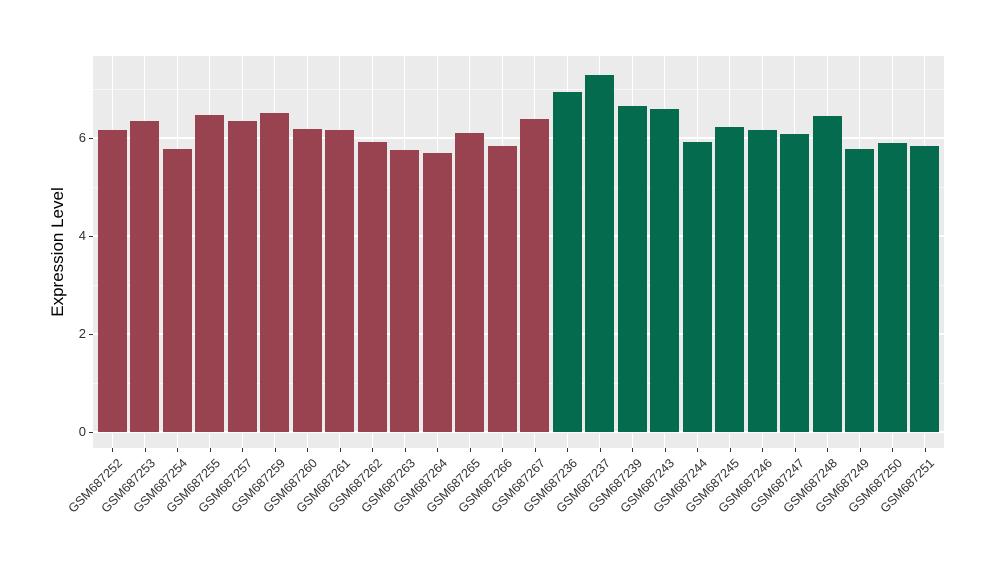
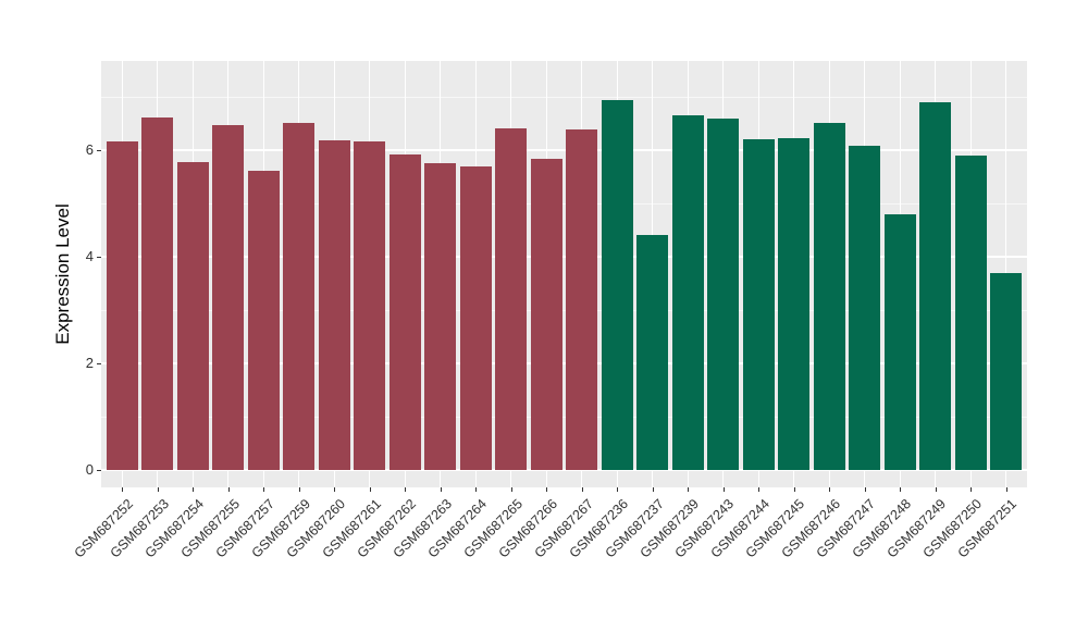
GSM687253: 6.3 -> 6.6
GSM687257: 6.3 -> 5.6
GSM687265: 6.1 -> 6.4
GSM687237: 7.3 -> 4.4
GSM687244: 5.9 -> 6.2
GSM687246: 6.2 -> 6.5
GSM687248: 6.4 -> 4.8
GSM687249: 5.8 -> 6.9
GSM687251: 5.8 -> 3.7
